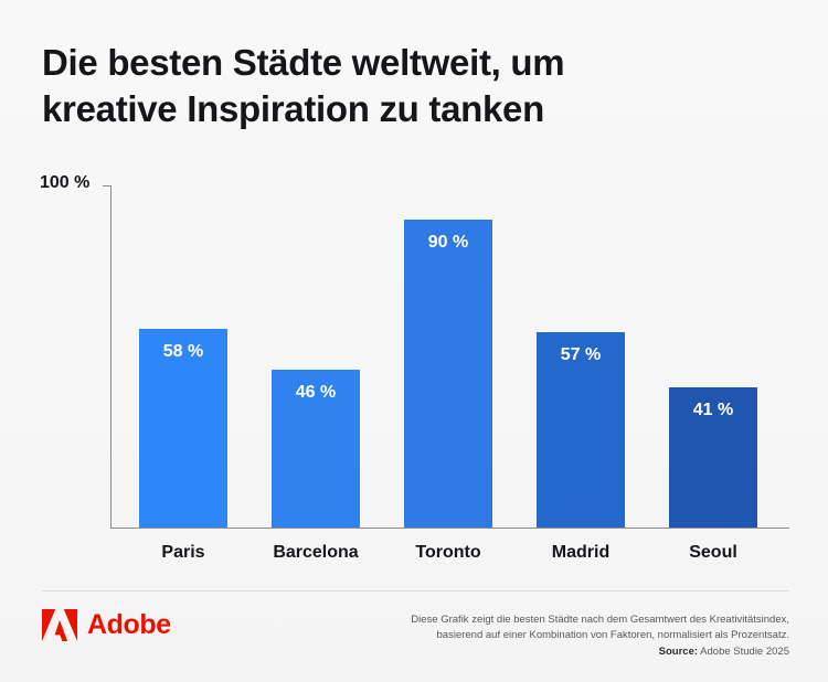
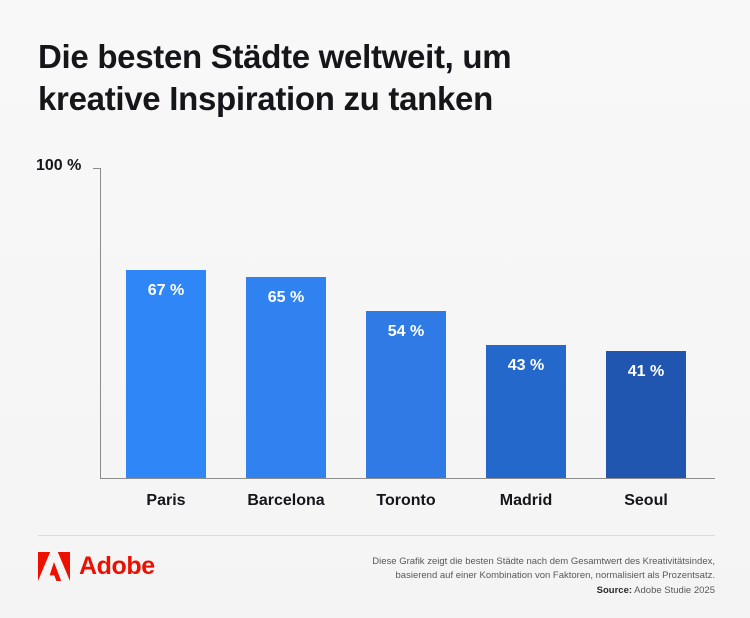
Paris: 58 -> 67
Barcelona: 46 -> 65
Toronto: 90 -> 54
Madrid: 57 -> 43
